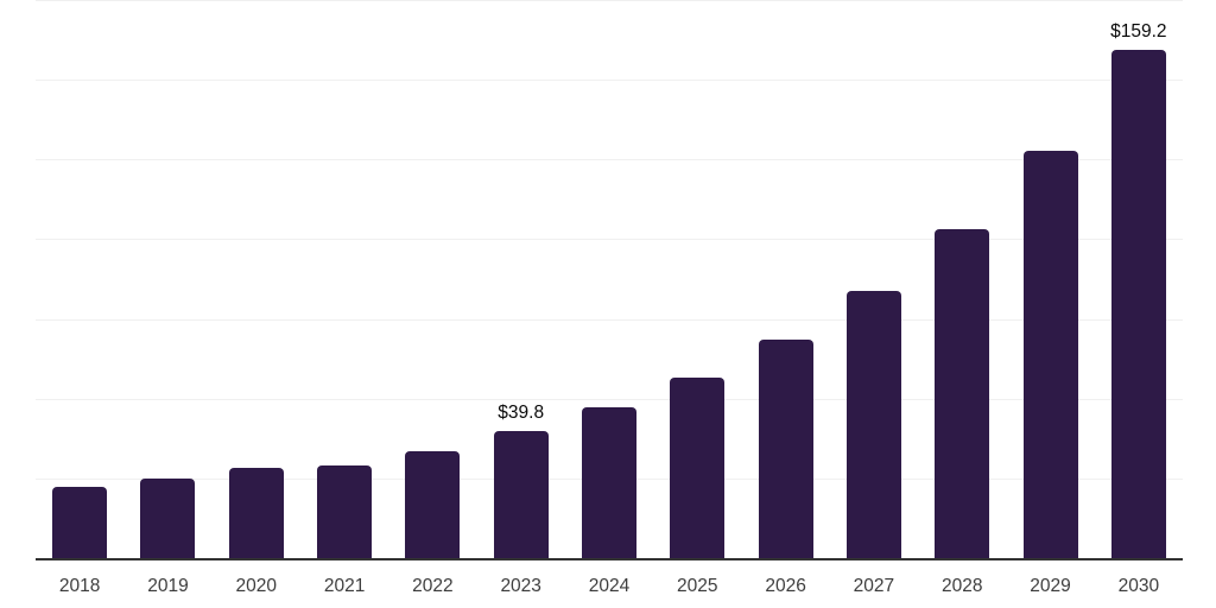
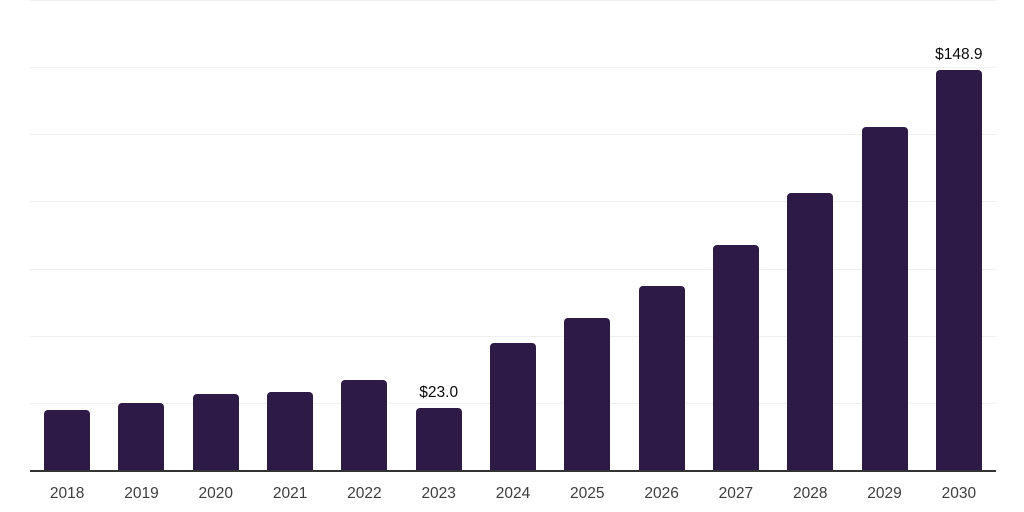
2023: $39.8 -> $23.0
2030: $159.2 -> $148.9
